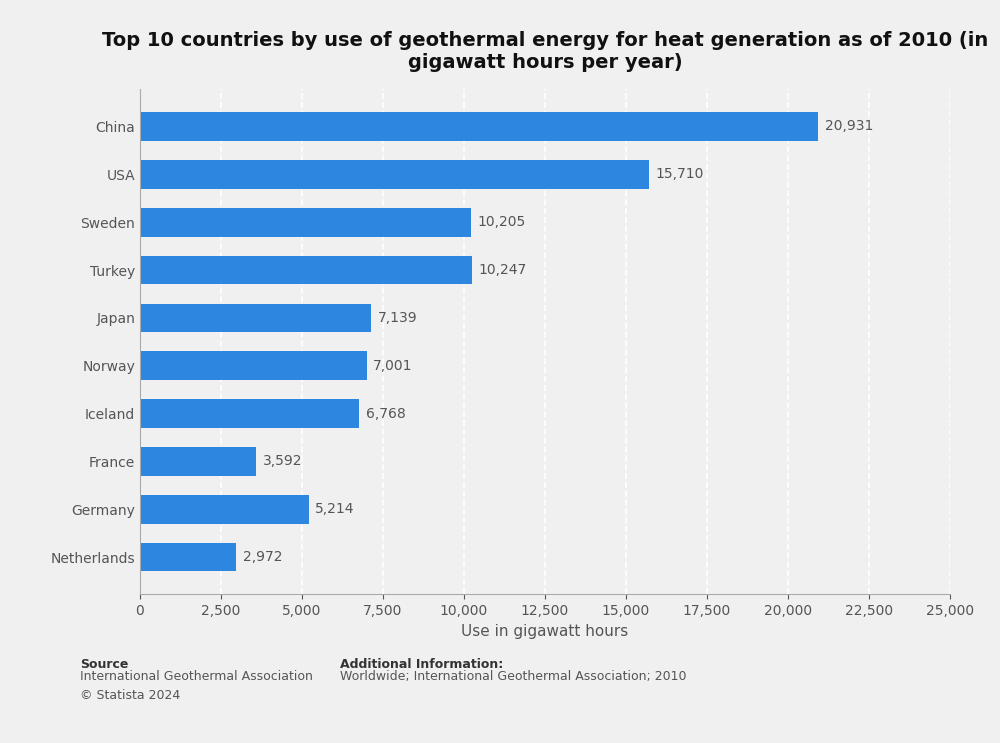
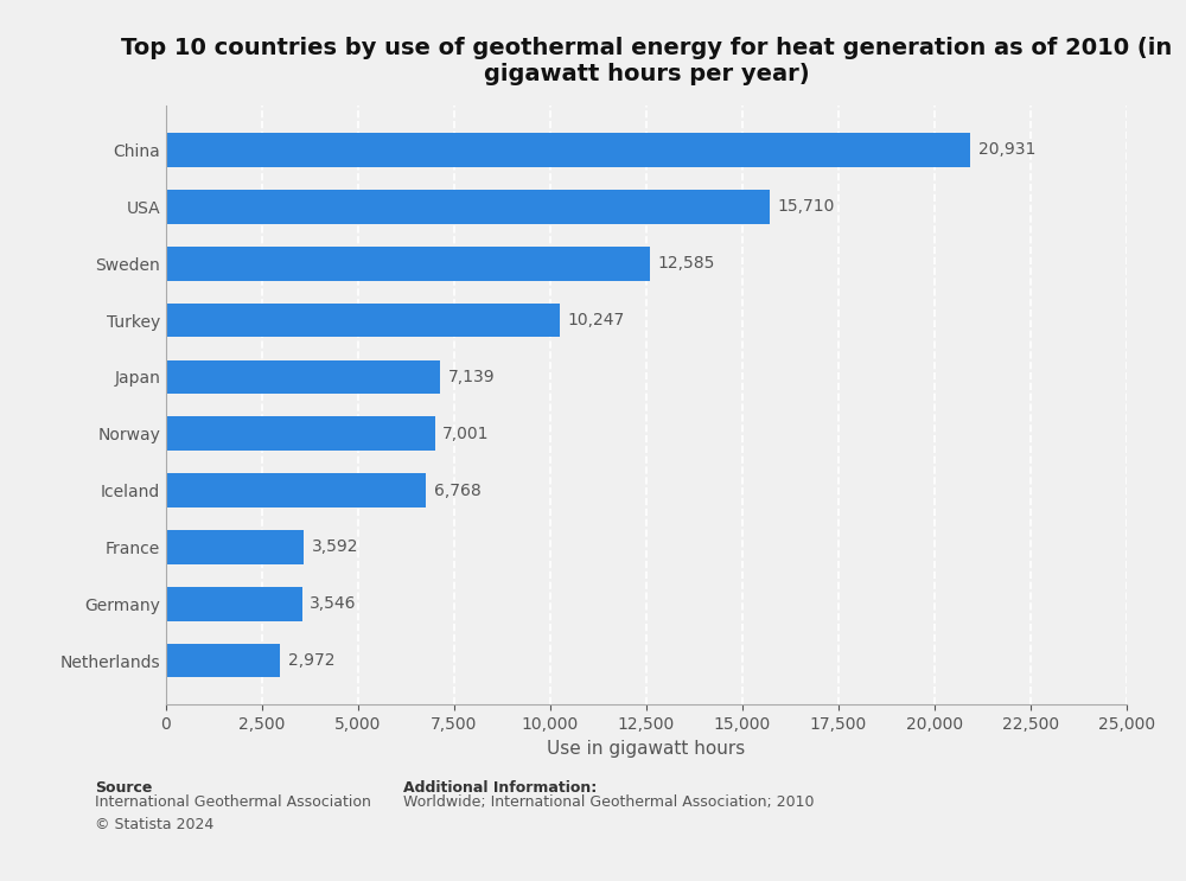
Sweden: 10,205 -> 12,585
Germany: 5,214 -> 3,546
